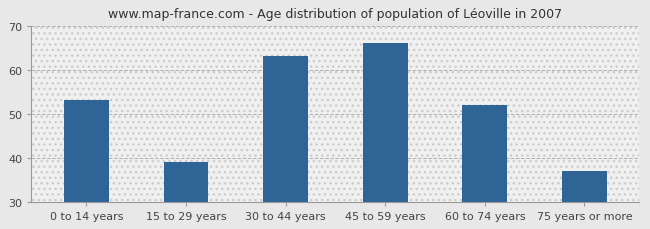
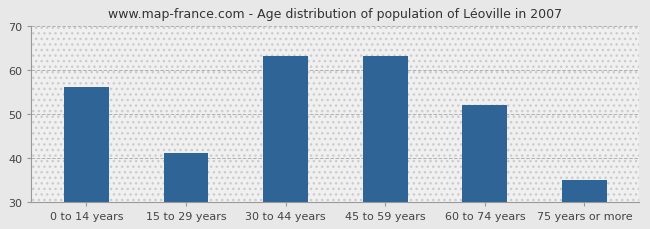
0 to 14 years: 53 -> 56
15 to 29 years: 39 -> 41
45 to 59 years: 66 -> 63
75 years or more: 37 -> 35
